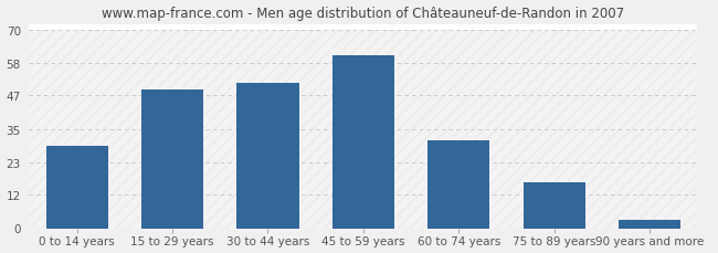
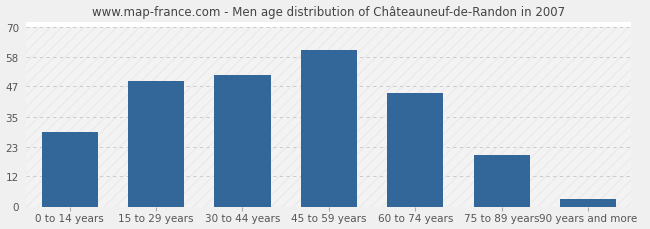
60 to 74 years: 31 -> 44
75 to 89 years: 16 -> 20
